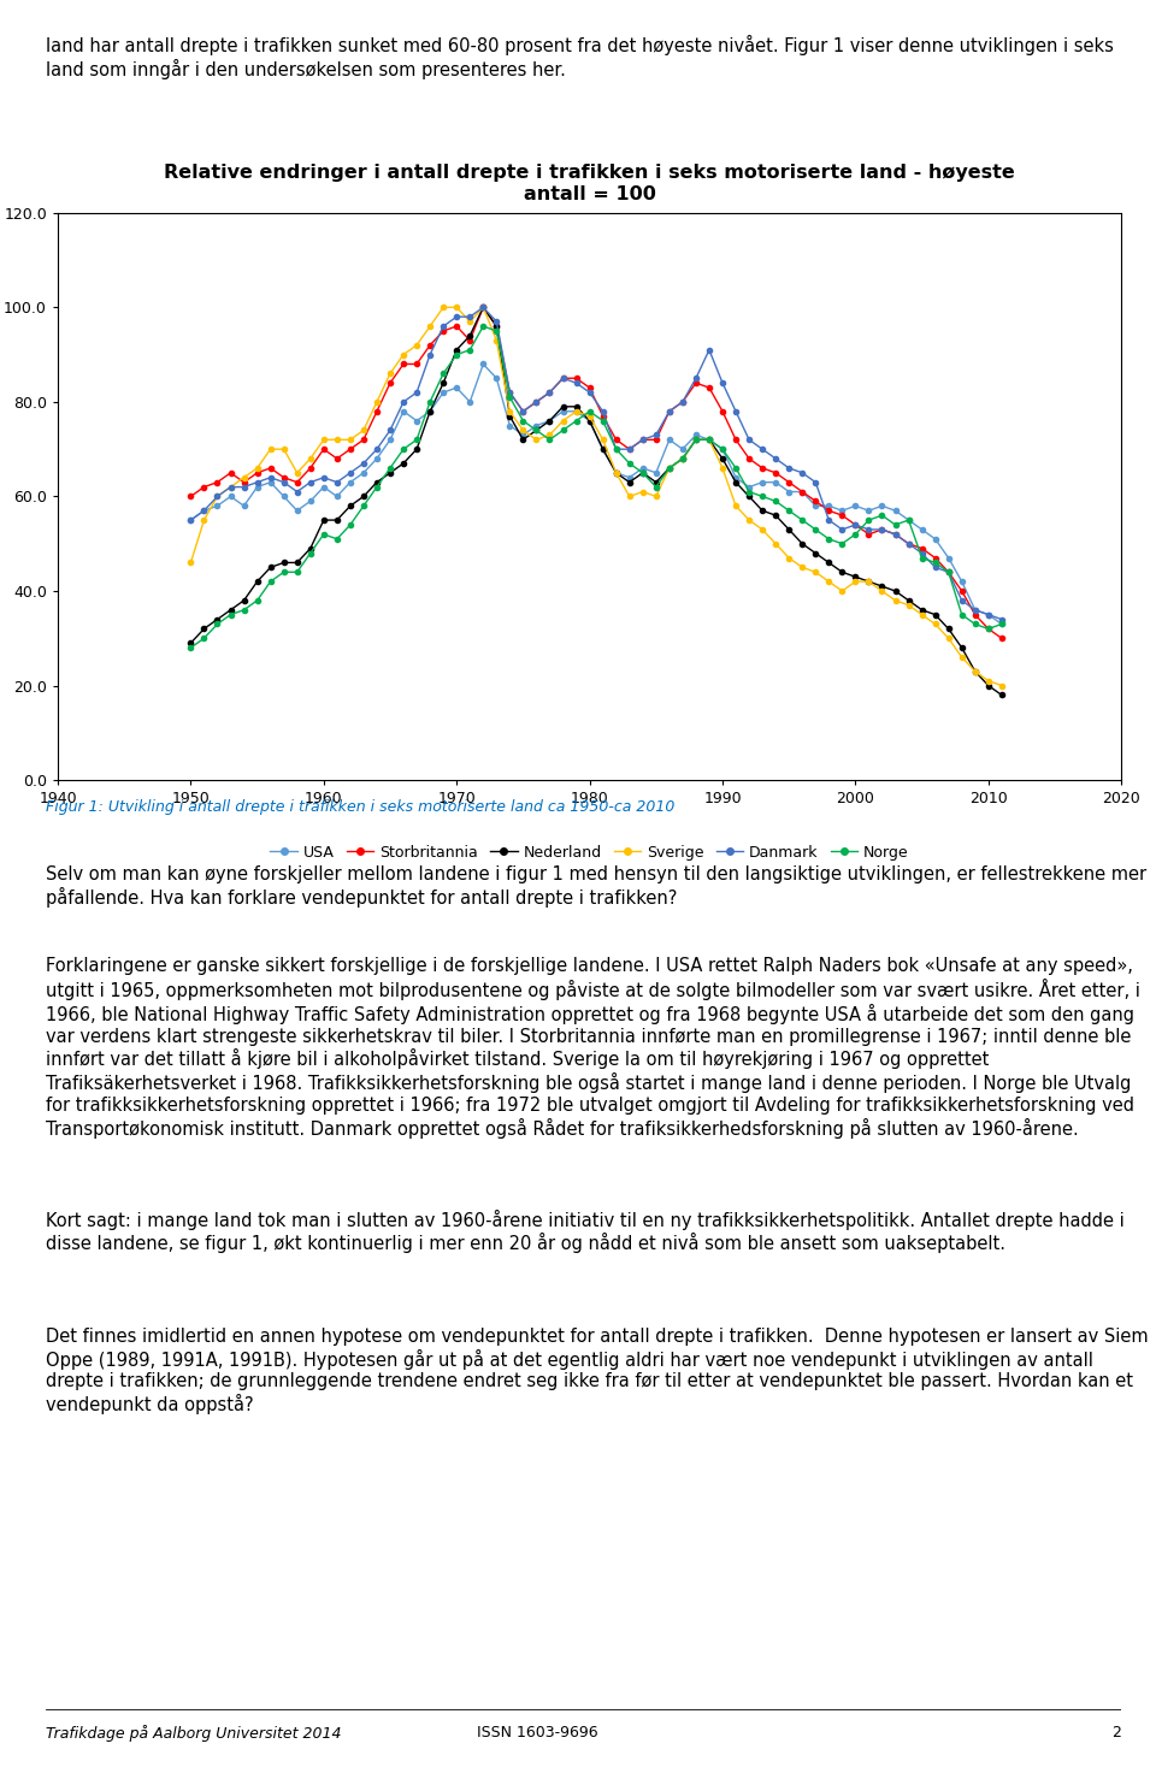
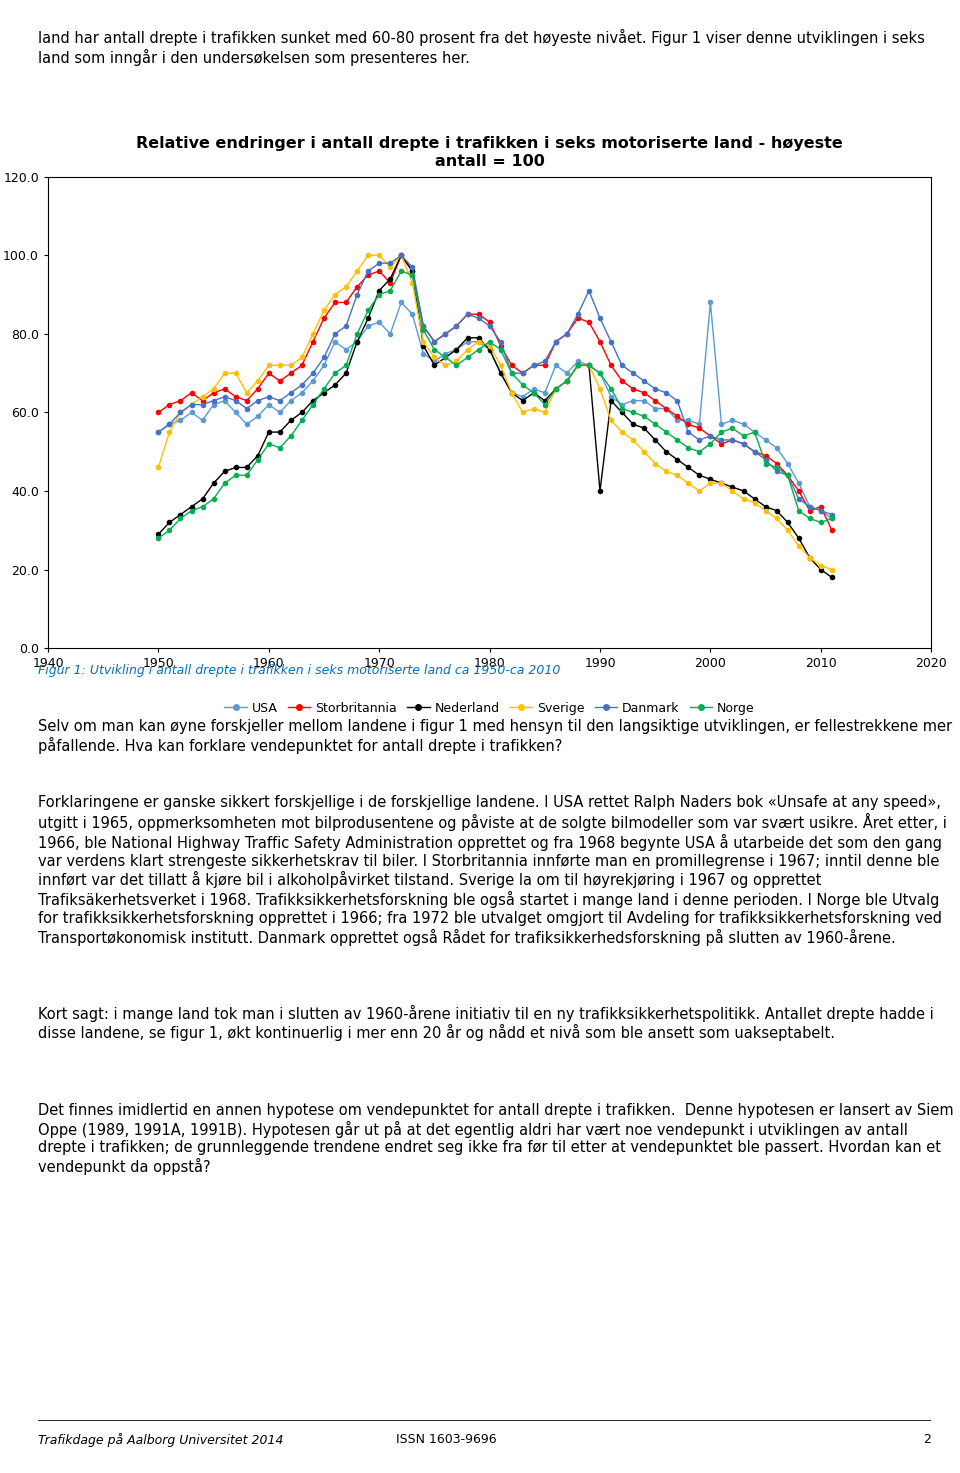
Nederland/1990: 68 -> 40
USA/2000: 58 -> 88
Storbritannia/2010: 32 -> 36
